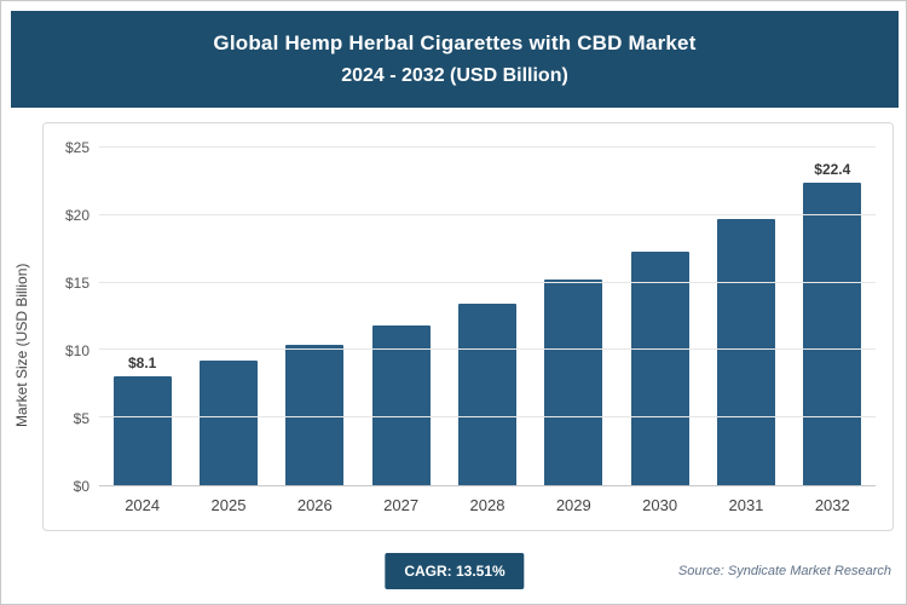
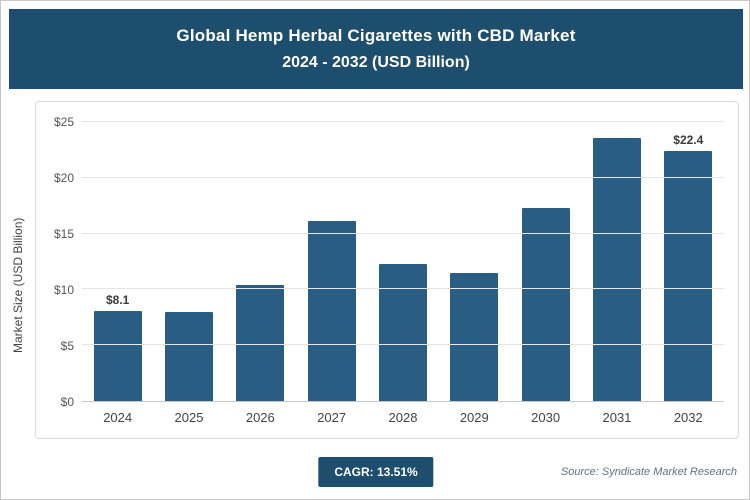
2025: $9.2 -> $8.0
2027: $11.8 -> $16.1
2028: $13.4 -> $12.3
2029: $15.2 -> $11.5
2031: $19.7 -> $23.6
